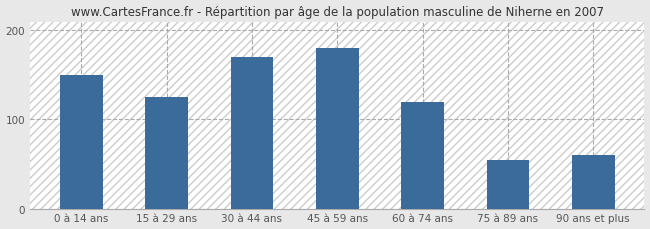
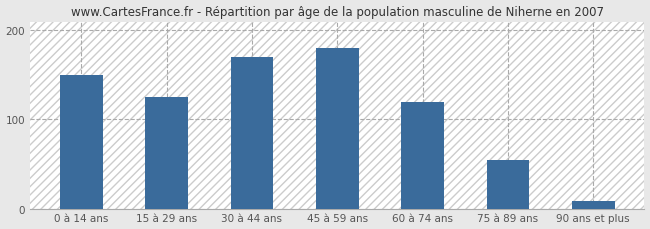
90 ans et plus: 60 -> 8
